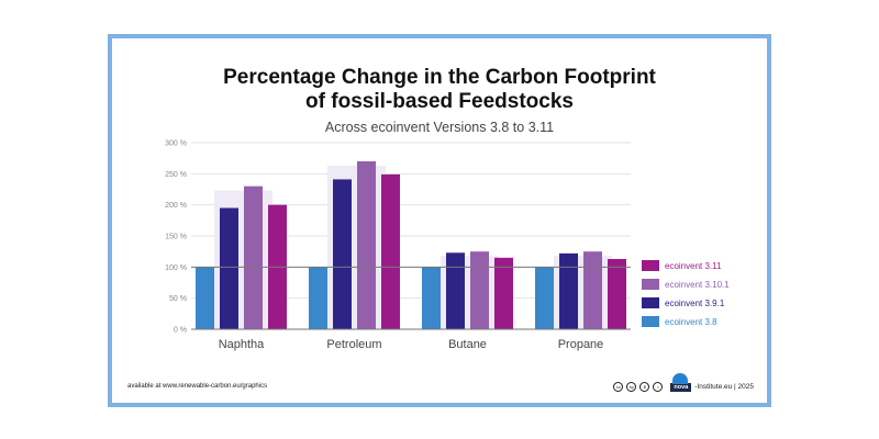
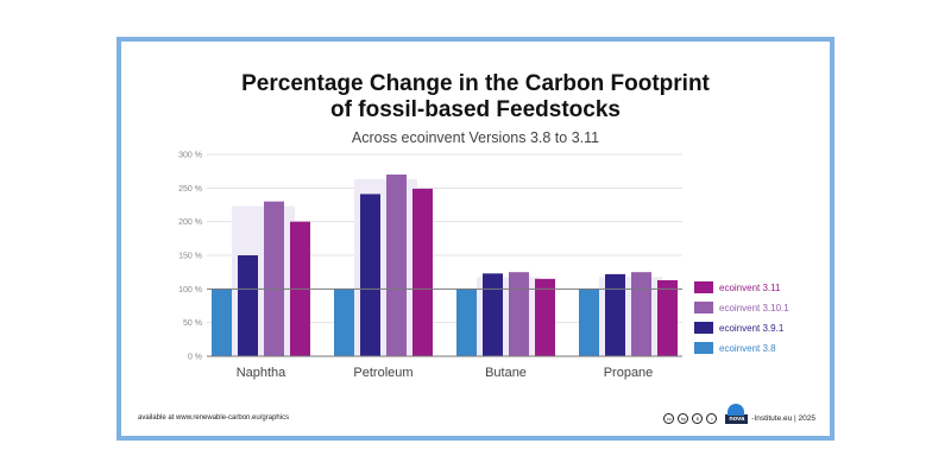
ecoinvent 3.9.1/Naphtha: 200% -> 150%
